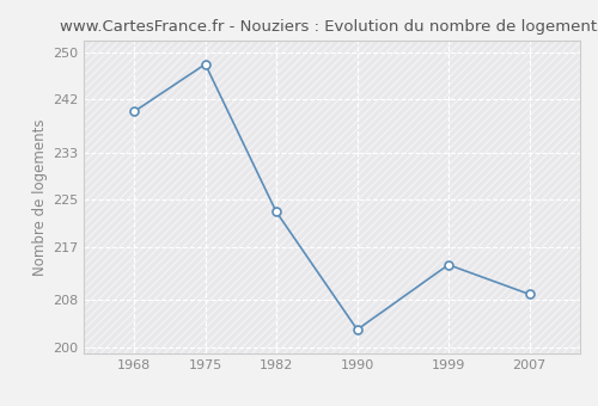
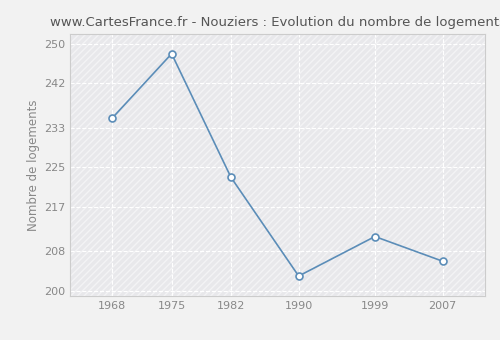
1968: 240 -> 235
1999: 214 -> 211
2007: 209 -> 206
